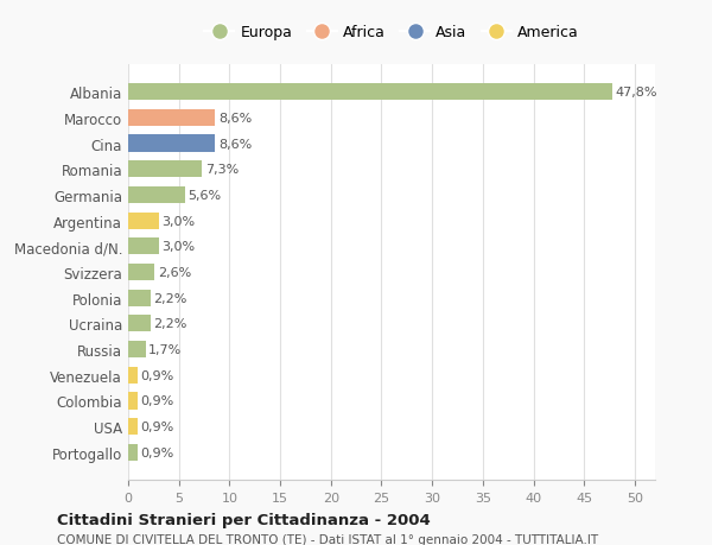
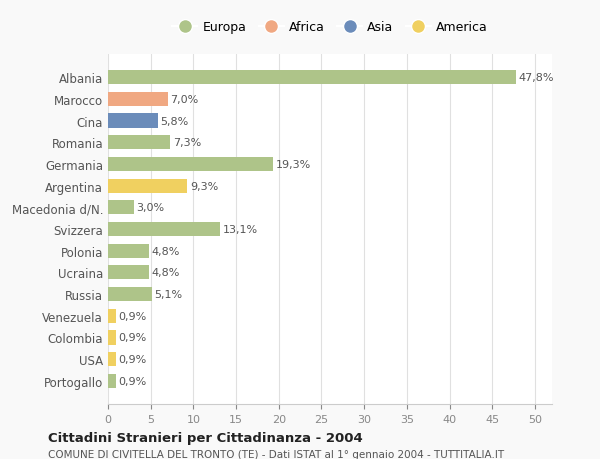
Marocco: 8,6% -> 7,0%
Cina: 8,6% -> 5,8%
Germania: 5,6% -> 19,3%
Argentina: 3,0% -> 9,3%
Svizzera: 2,6% -> 13,1%
Polonia: 2,2% -> 4,8%
Ucraina: 2,2% -> 4,8%
Russia: 1,7% -> 5,1%
